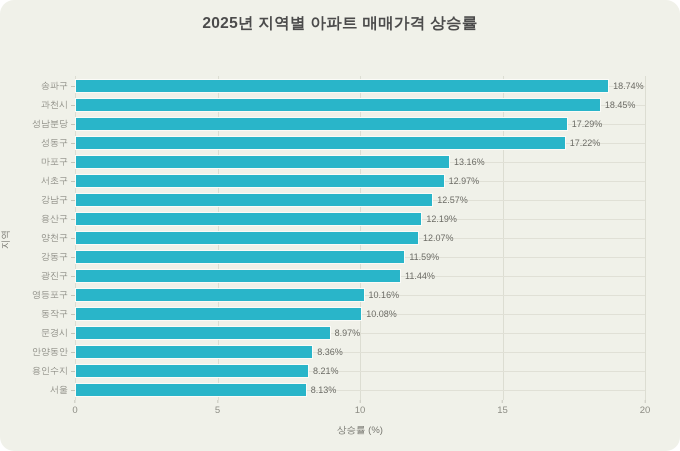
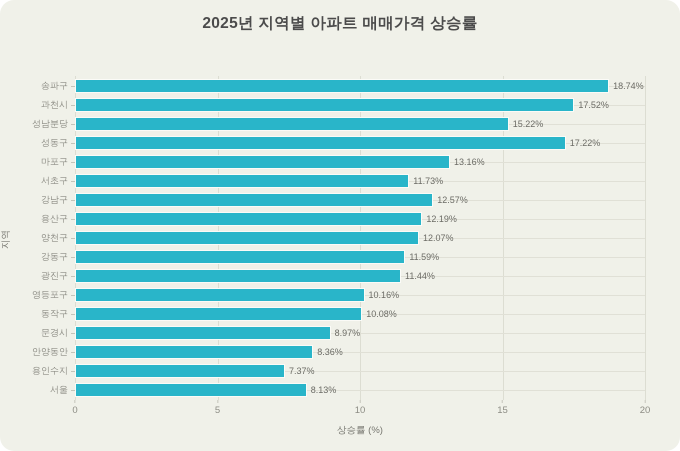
과천시: 18.45% -> 17.52%
성남분당: 17.29% -> 15.22%
서초구: 12.97% -> 11.73%
용인수지: 8.21% -> 7.37%
